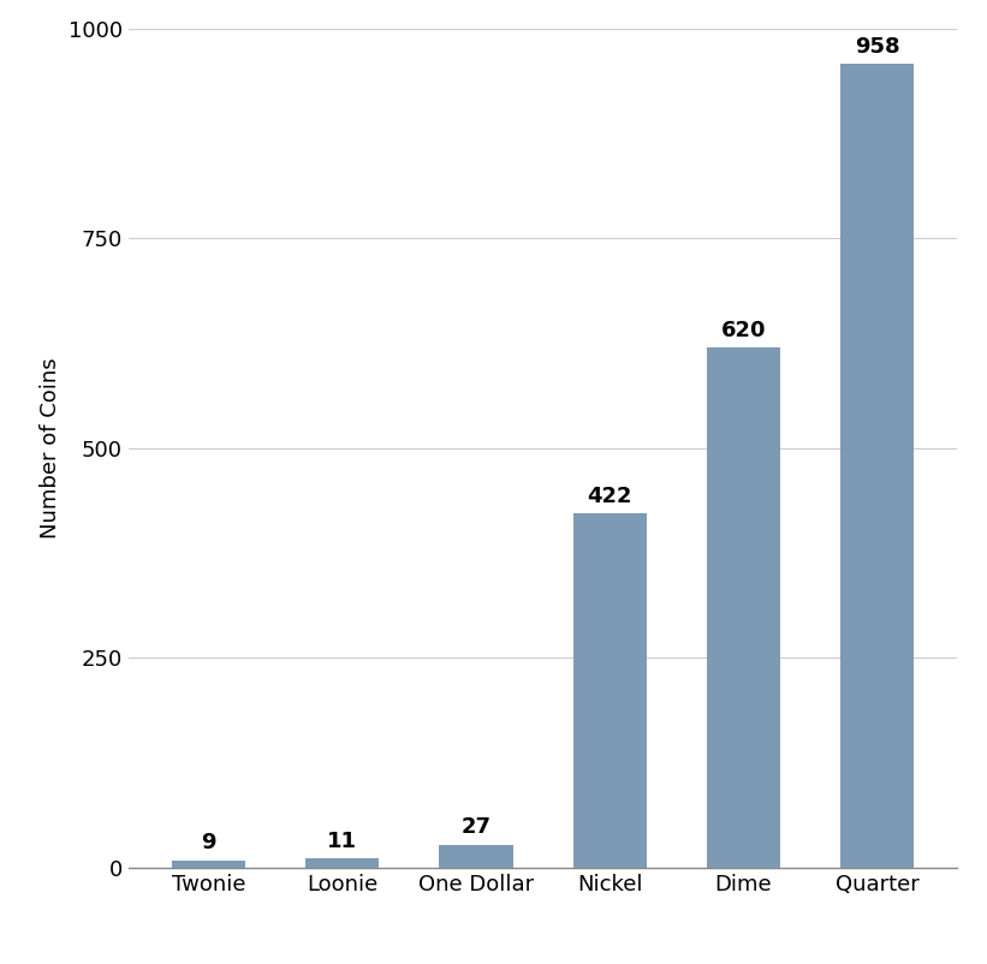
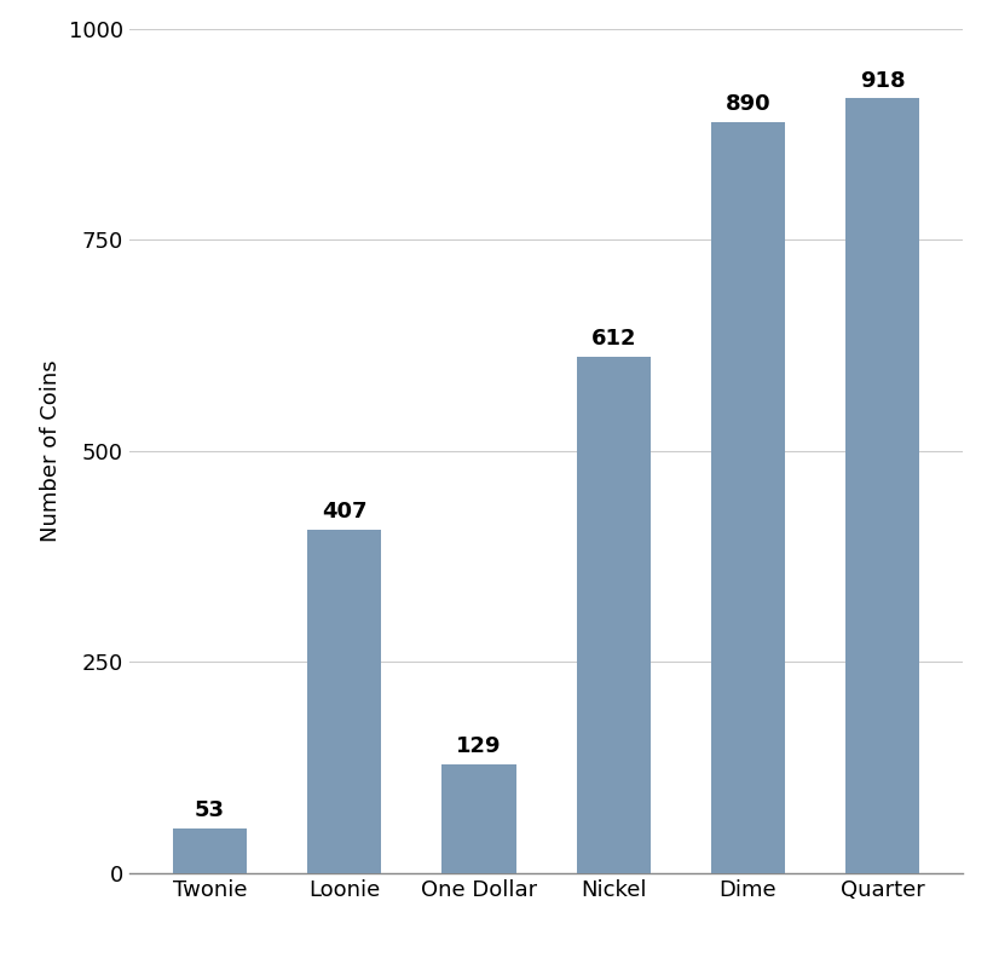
Twonie: 9 -> 53
Loonie: 11 -> 407
One Dollar: 27 -> 129
Nickel: 422 -> 612
Dime: 620 -> 890
Quarter: 958 -> 918
